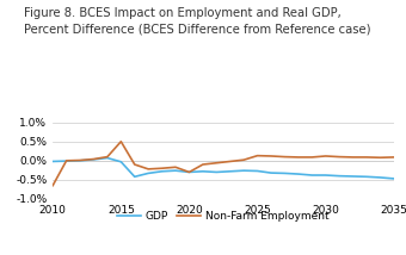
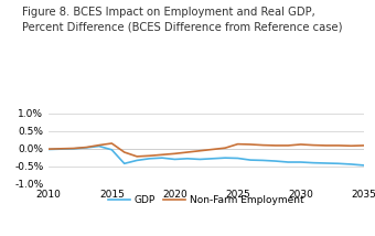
Non-Farm Employment/2010: -0.65% -> -0.01%
Non-Farm Employment/2015: 0.50% -> 0.15%
Non-Farm Employment/2020: -0.30% -> -0.14%
